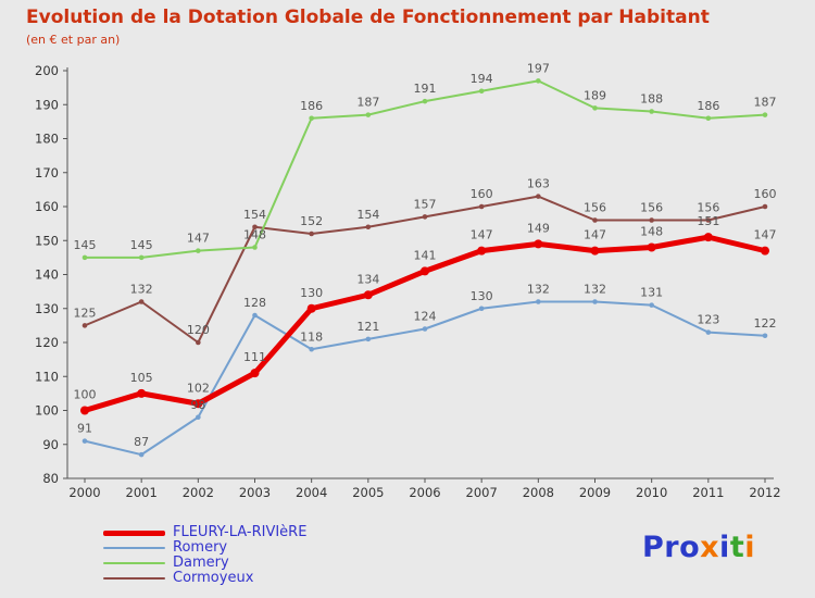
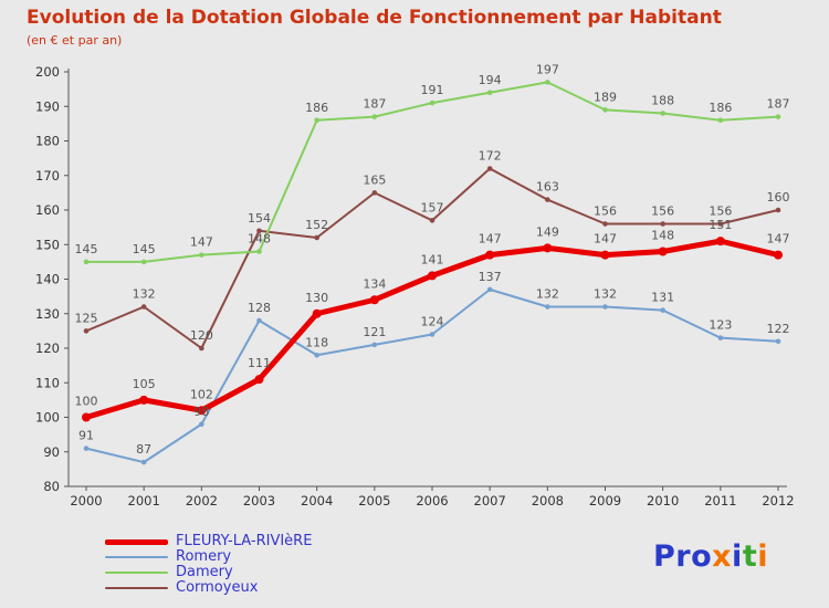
Cormoyeux/2005: 154 -> 165
Romery/2007: 130 -> 137
Cormoyeux/2007: 160 -> 172
